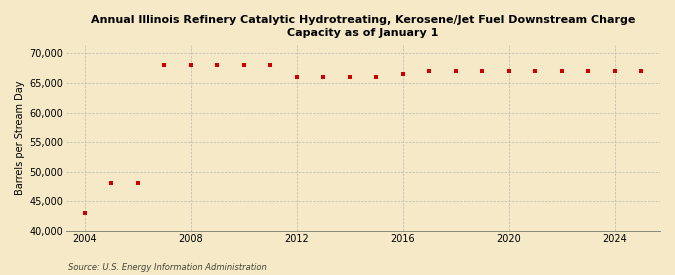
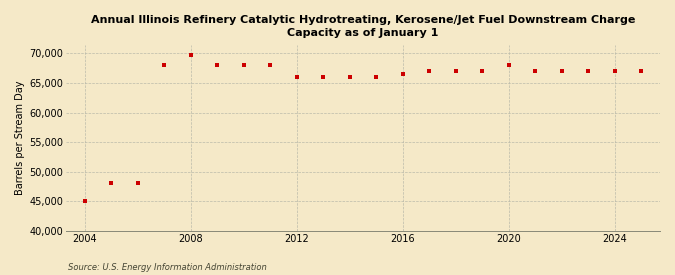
2004: 43,000 -> 45,000
2008: 68,000 -> 69,800
2020: 67,000 -> 68,000
